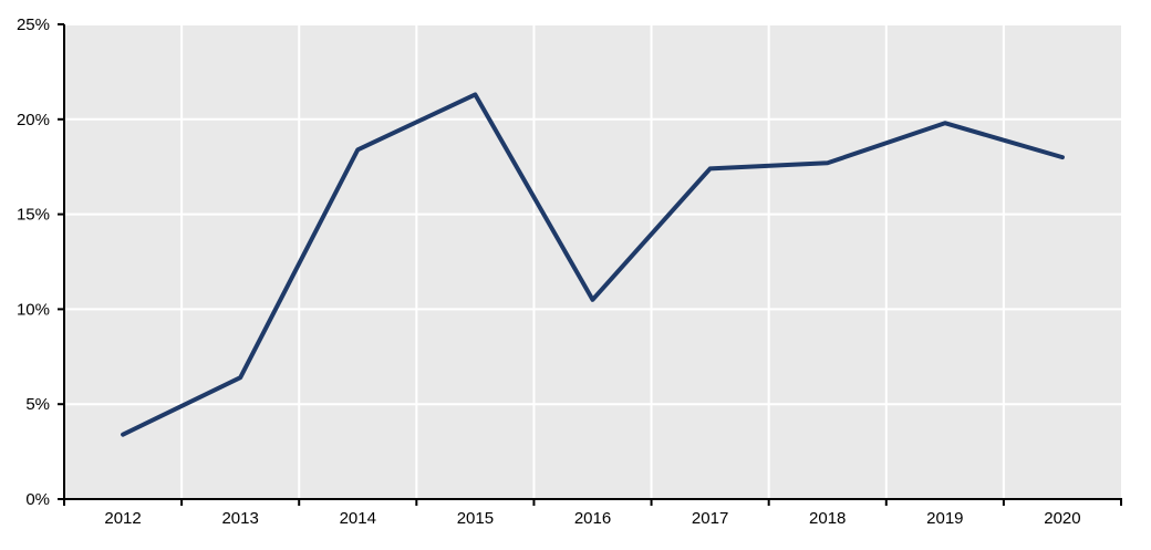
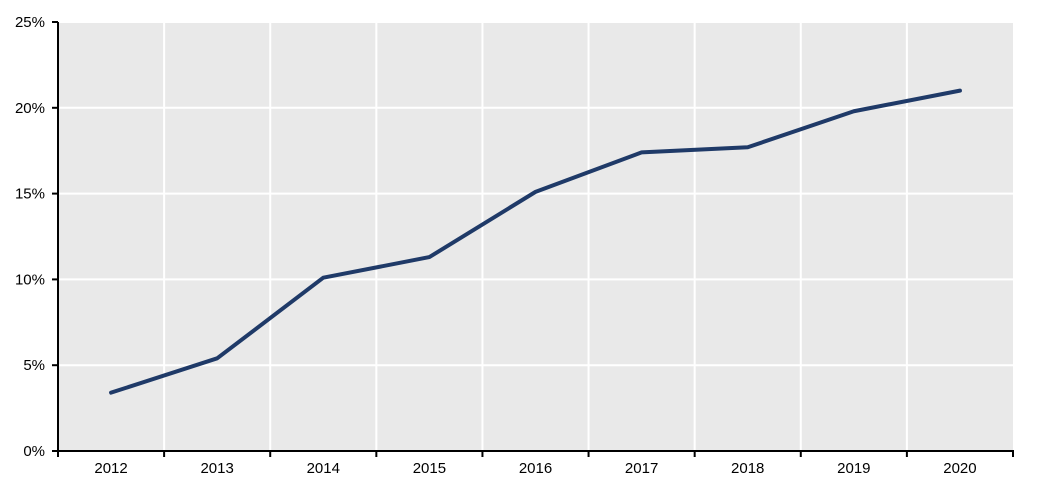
2013: 6.4% -> 5.4%
2014: 18.4% -> 10.1%
2015: 21.3% -> 11.3%
2016: 10.5% -> 15.1%
2020: 18.0% -> 21.0%
